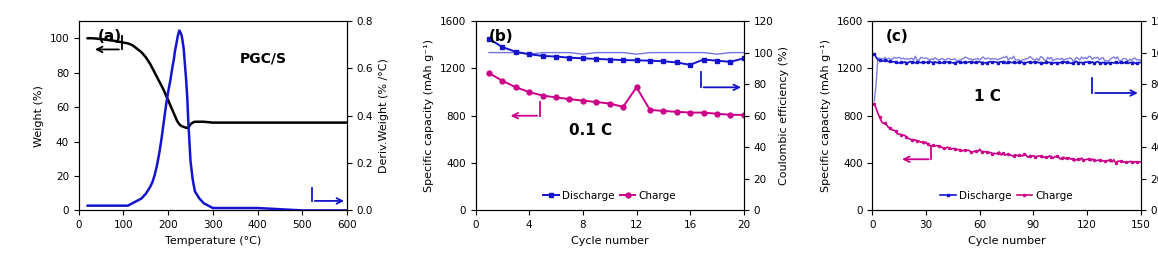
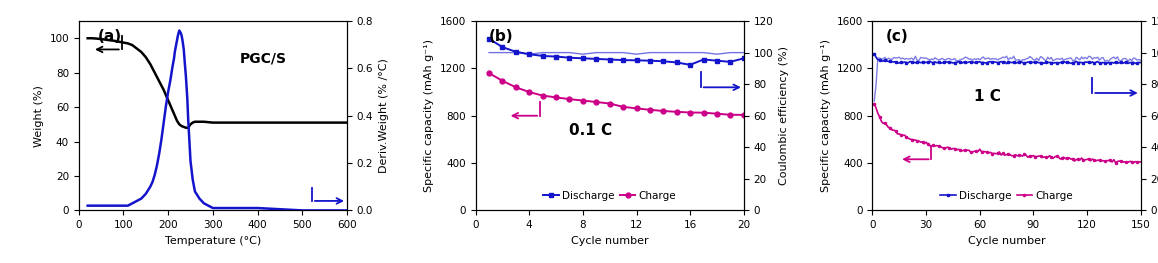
Charge/12: 1040 -> 860
